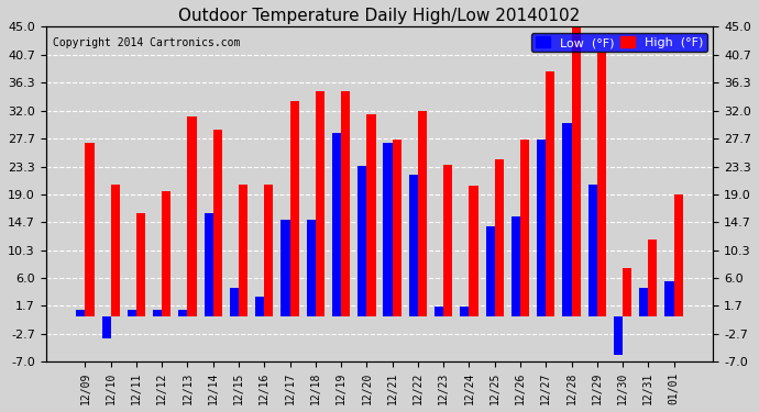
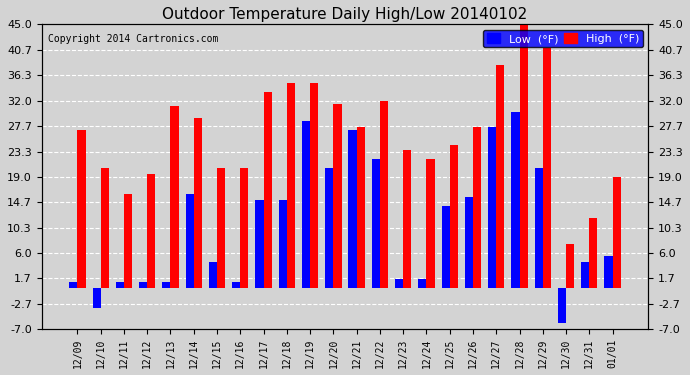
Low (°F)/12/16: 3.0 -> 1.0
Low (°F)/12/20: 23.4 -> 20.5
High (°F)/12/24: 20.4 -> 22.0
